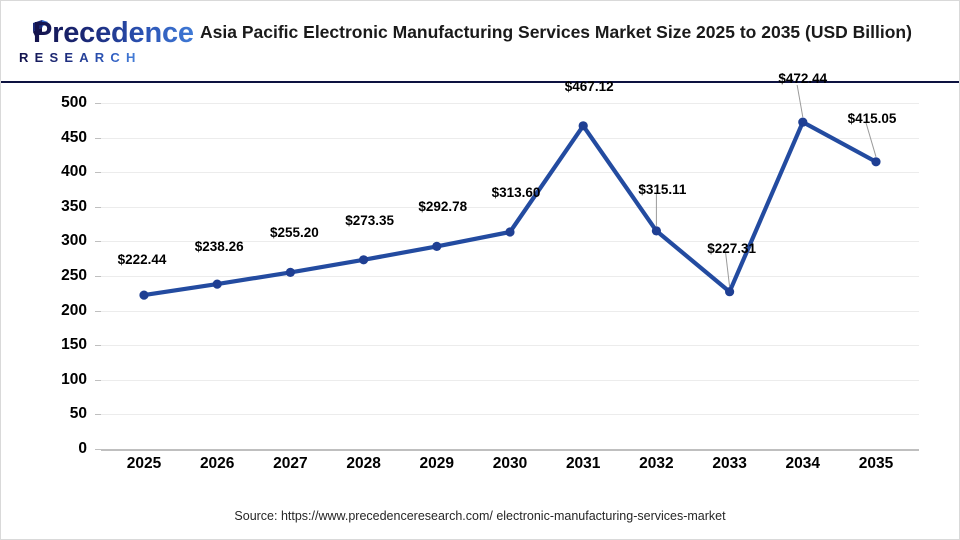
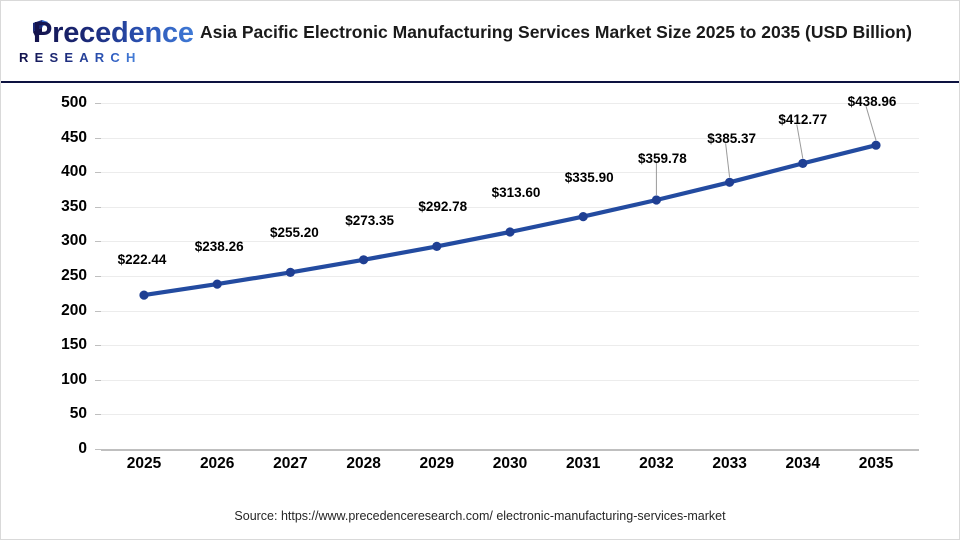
2031: $467.12 -> $335.90
2032: $315.11 -> $359.78
2033: $227.31 -> $385.37
2034: $472.44 -> $412.77
2035: $415.05 -> $438.96
